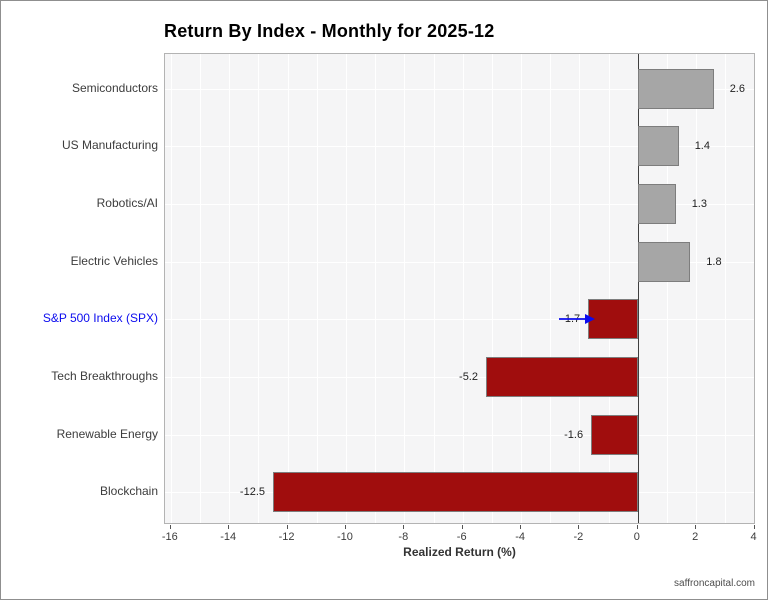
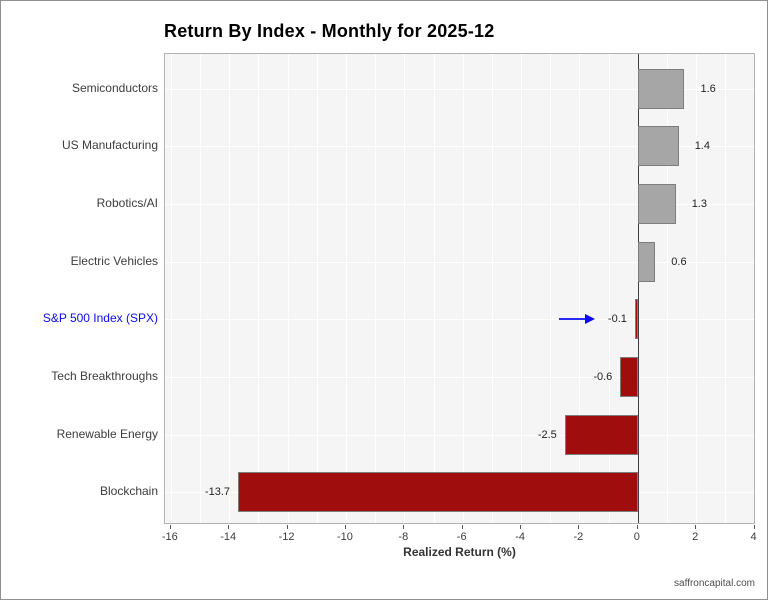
Semiconductors: 2.6 -> 1.6
Electric Vehicles: 1.8 -> 0.6
S&P 500 Index (SPX): -1.7 -> -0.1
Tech Breakthroughs: -5.2 -> -0.6
Renewable Energy: -1.6 -> -2.5
Blockchain: -12.5 -> -13.7
